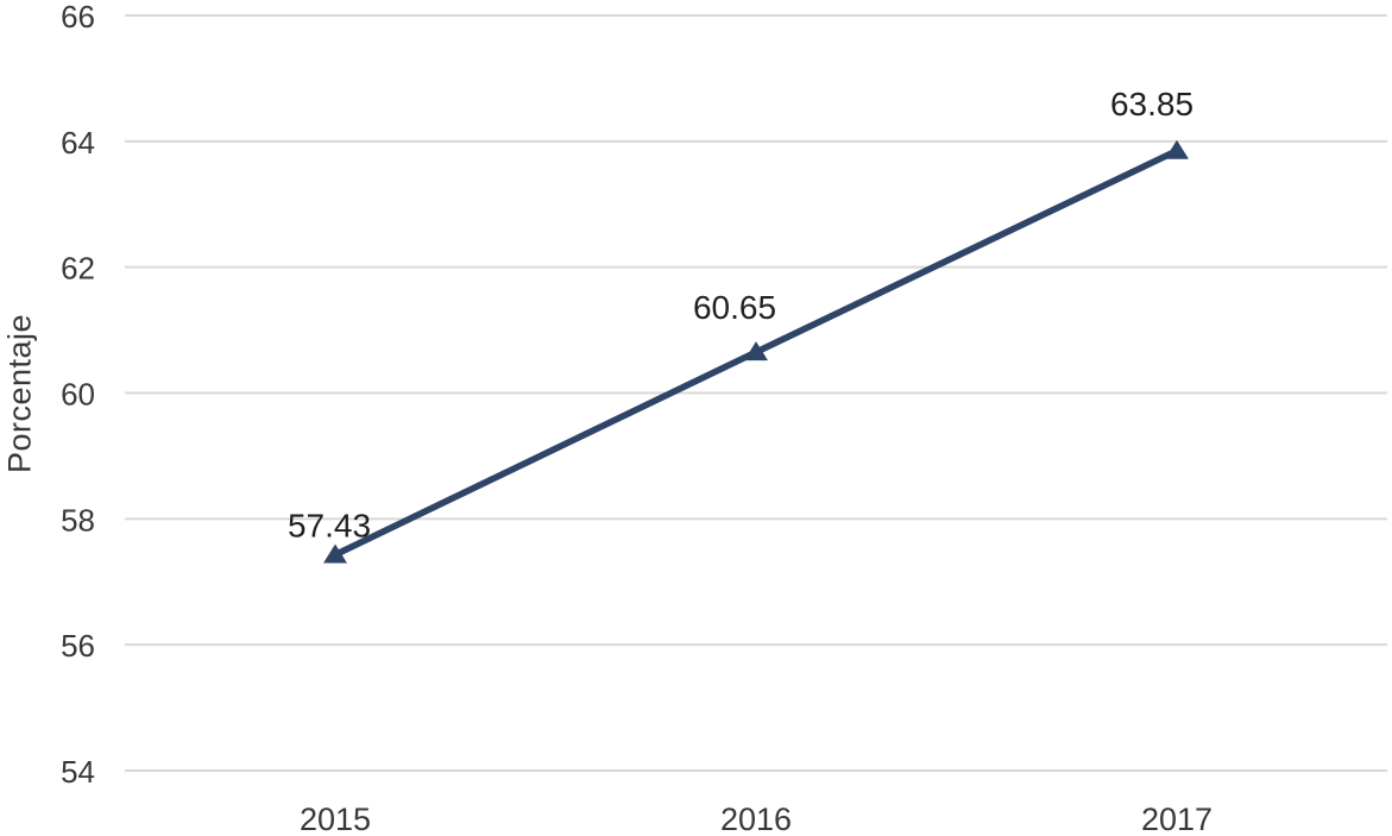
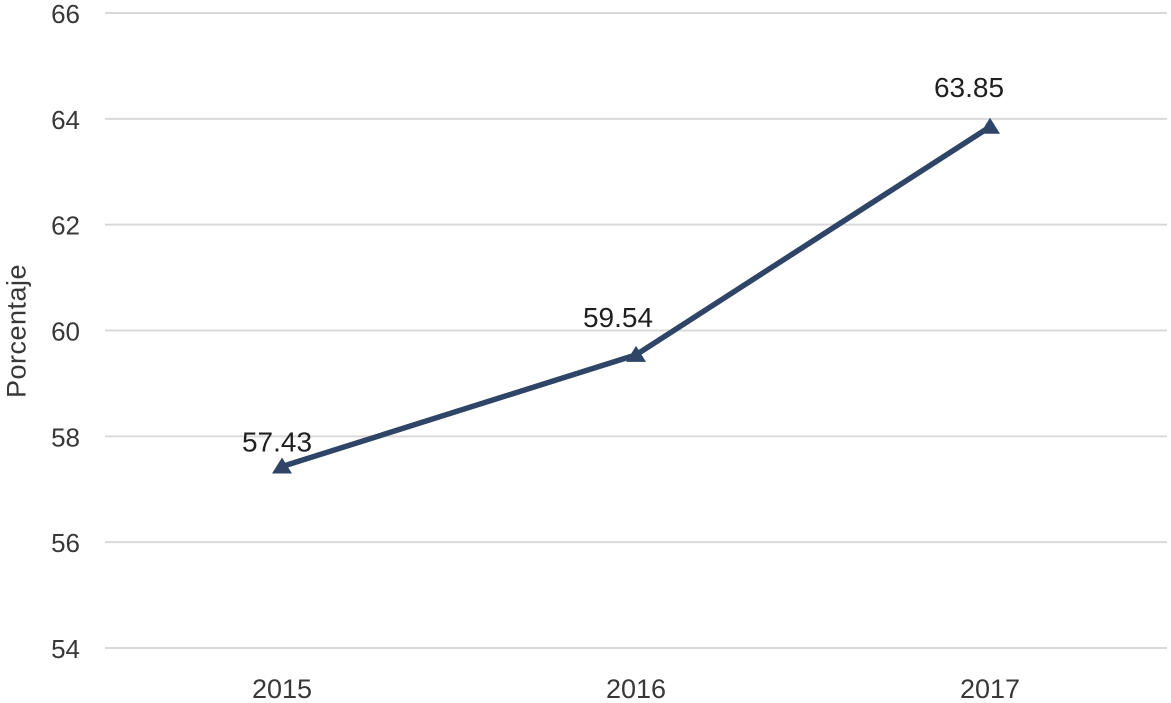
2016: 60.65 -> 59.54
